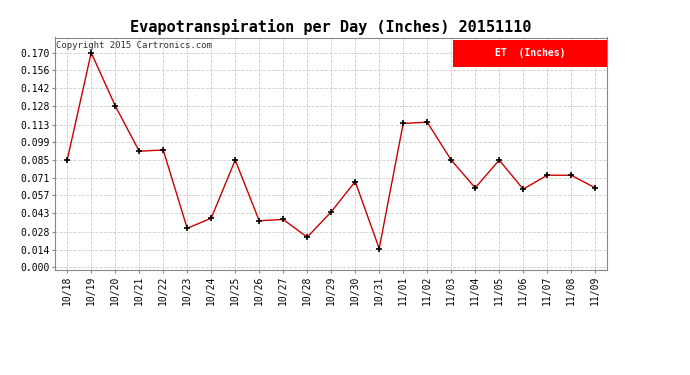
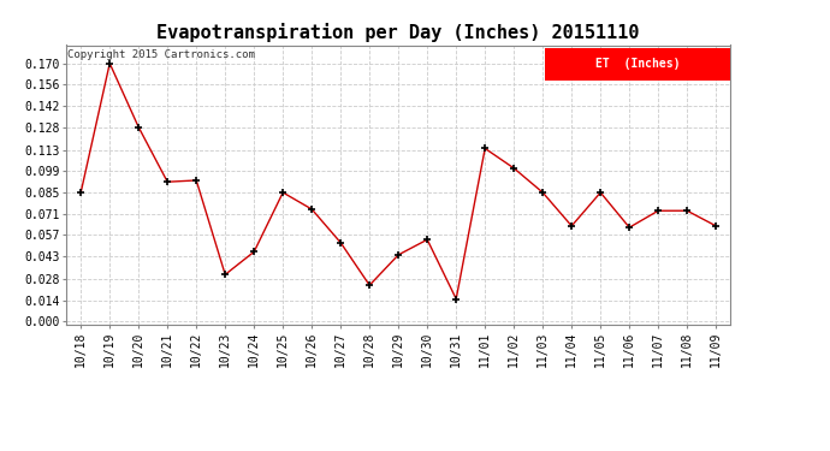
10/24: 0.039 -> 0.046
10/26: 0.037 -> 0.074
10/27: 0.038 -> 0.052
10/30: 0.068 -> 0.054
11/02: 0.115 -> 0.101
